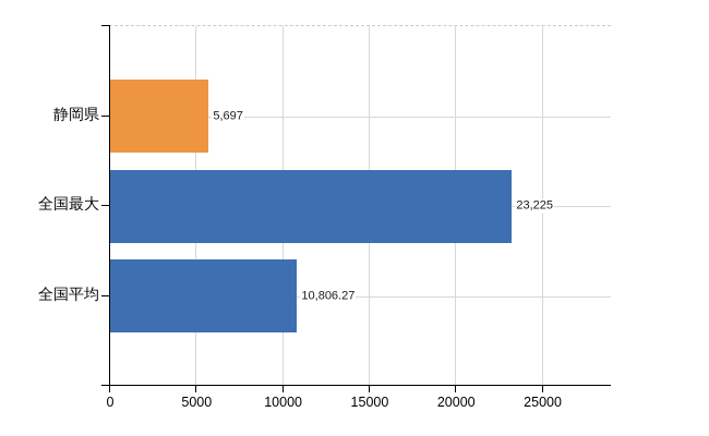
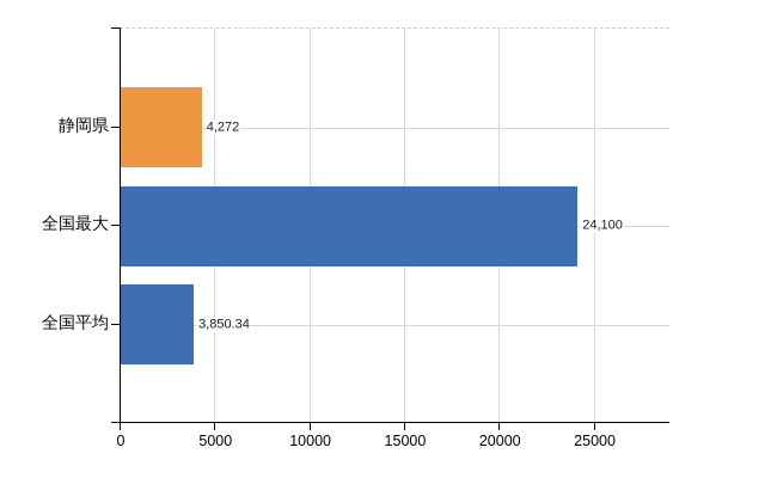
静岡県: 5,697 -> 4,272
全国最大: 23,225 -> 24,100
全国平均: 10,806.27 -> 3,850.34
